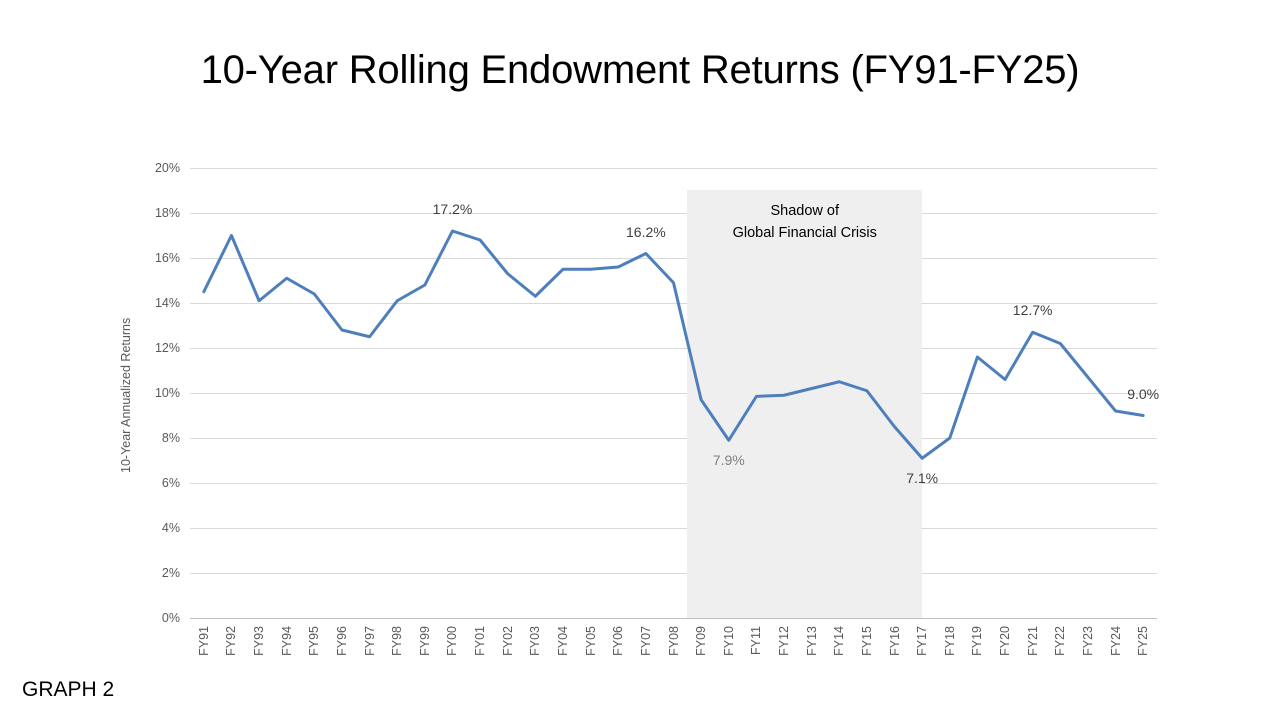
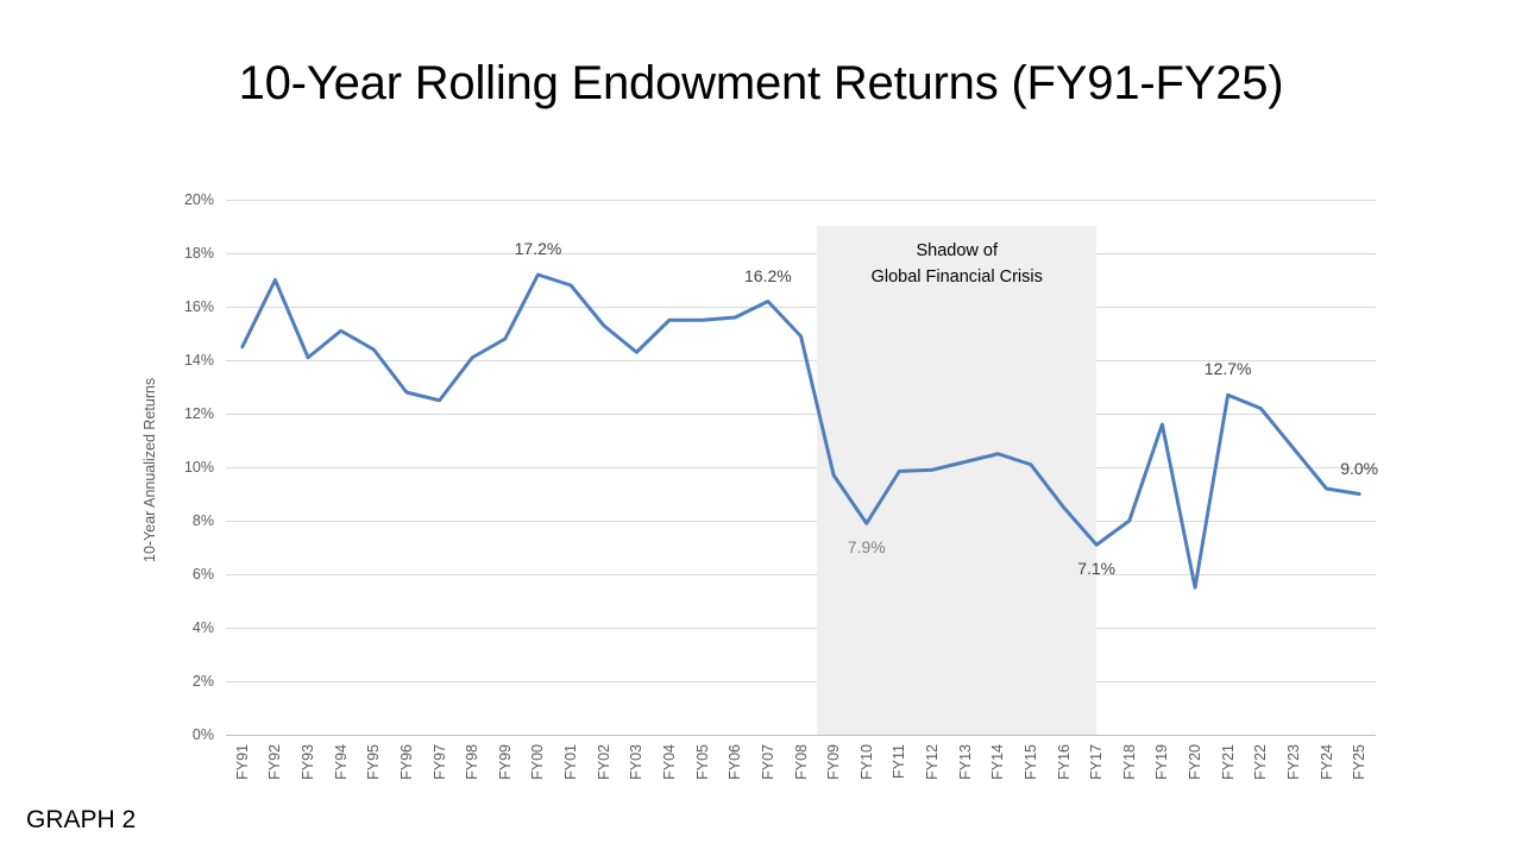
FY20: 10.6% -> 5.5%
